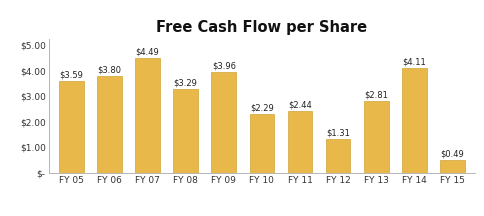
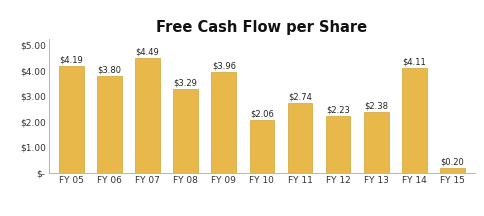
FY 05: $3.59 -> $4.19
FY 10: $2.29 -> $2.06
FY 11: $2.44 -> $2.74
FY 12: $1.31 -> $2.23
FY 13: $2.81 -> $2.38
FY 15: $0.49 -> $0.20
